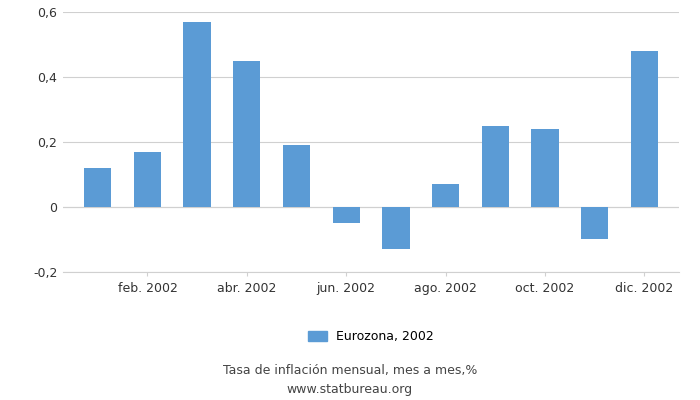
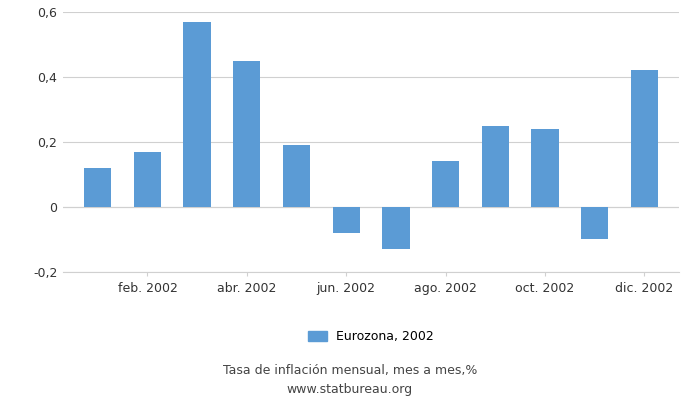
jun. 2002: -0,05 -> -0,08
ago. 2002: 0,07 -> 0,14
dic. 2002: 0,48 -> 0,42
